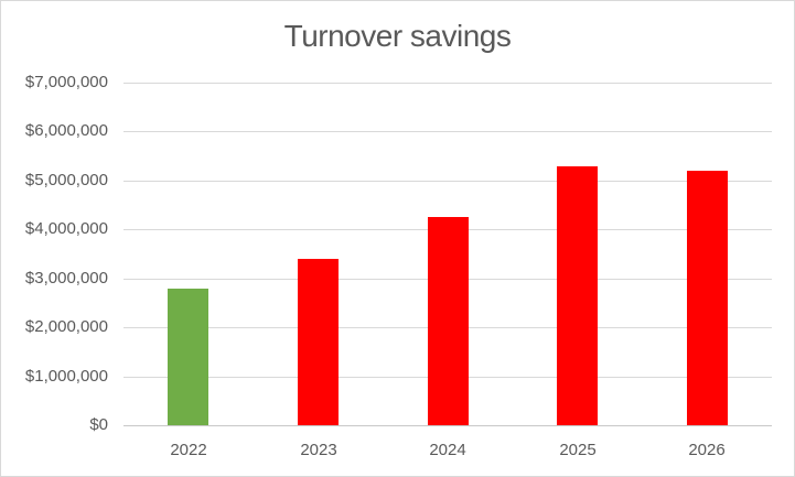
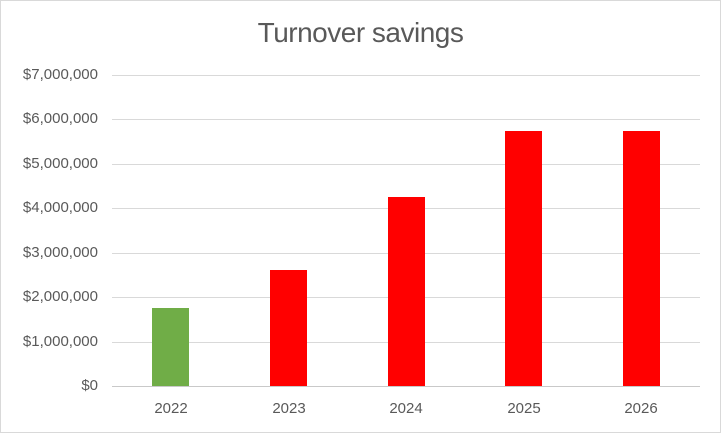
2022: $2800000 -> $1800000
2023: $3400000 -> $2600000
2025: $5300000 -> $5800000
2026: $5200000 -> $5800000
